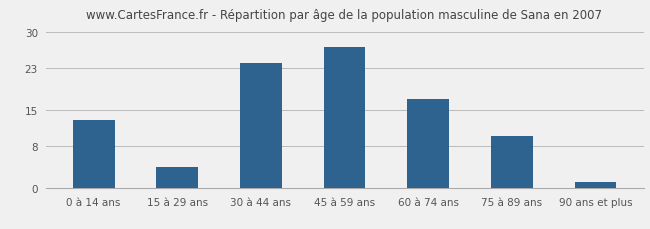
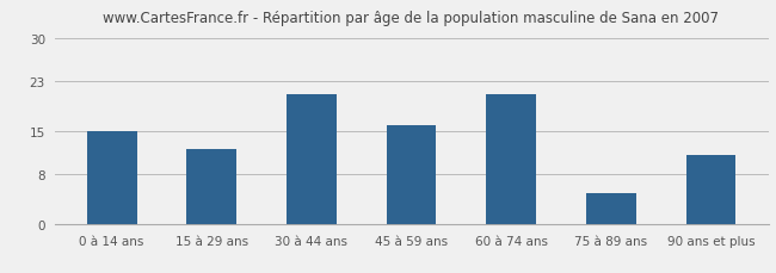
0 à 14 ans: 13 -> 15
15 à 29 ans: 4 -> 12
30 à 44 ans: 24 -> 21
45 à 59 ans: 27 -> 16
60 à 74 ans: 17 -> 21
75 à 89 ans: 10 -> 5
90 ans et plus: 1 -> 11
